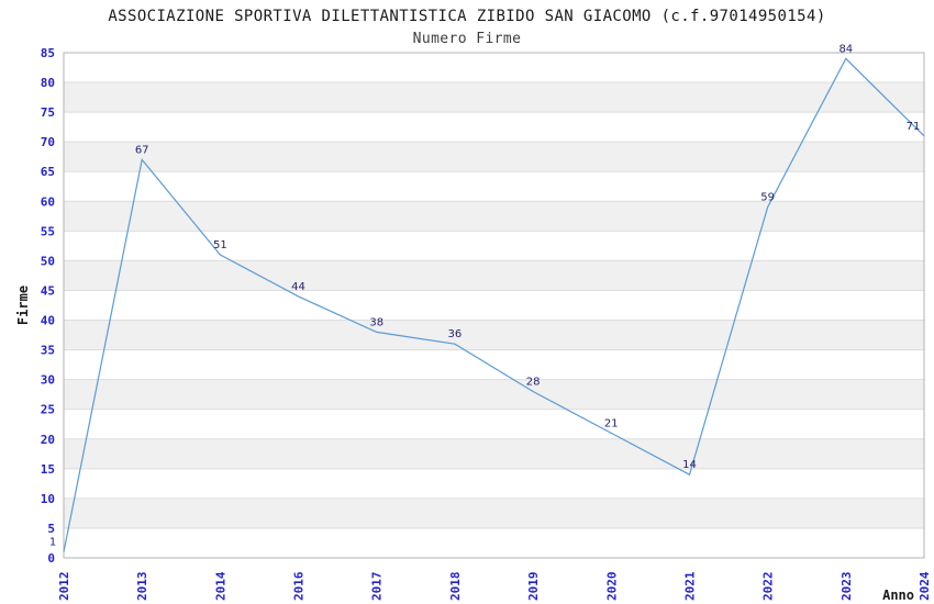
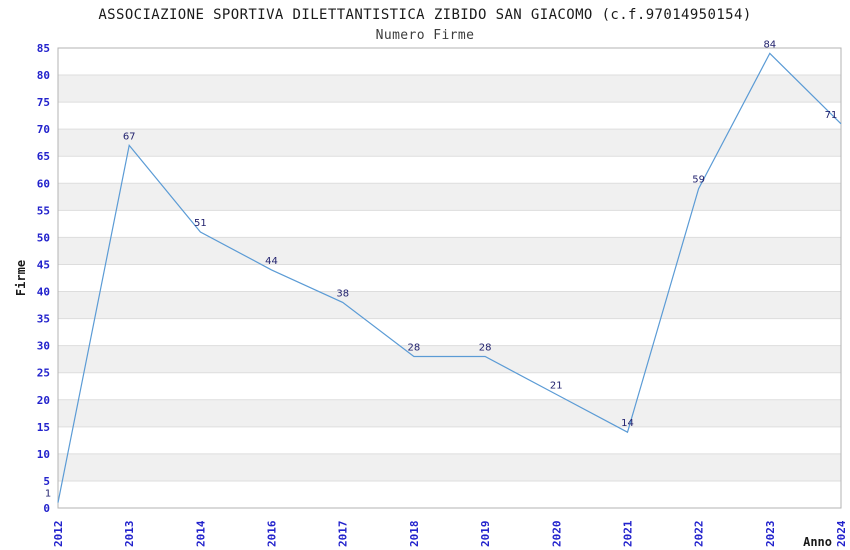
2018: 36 -> 28
